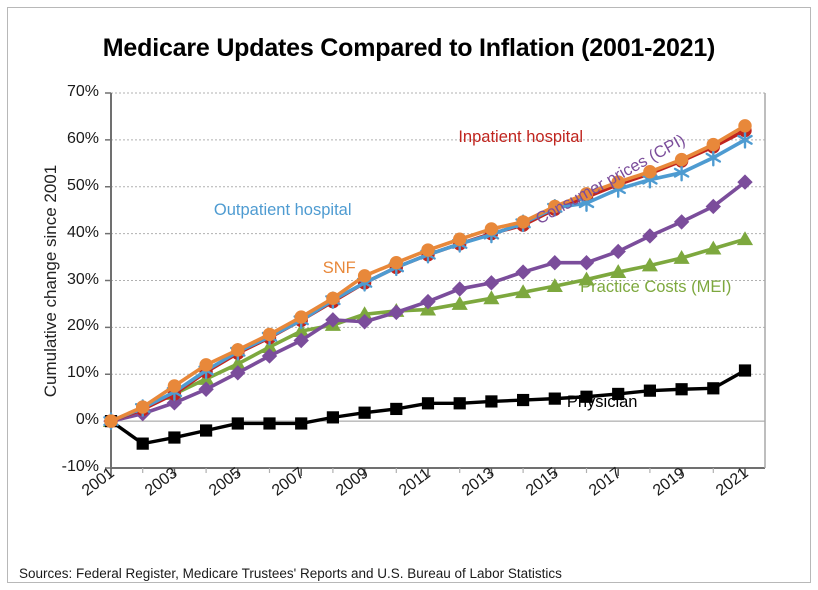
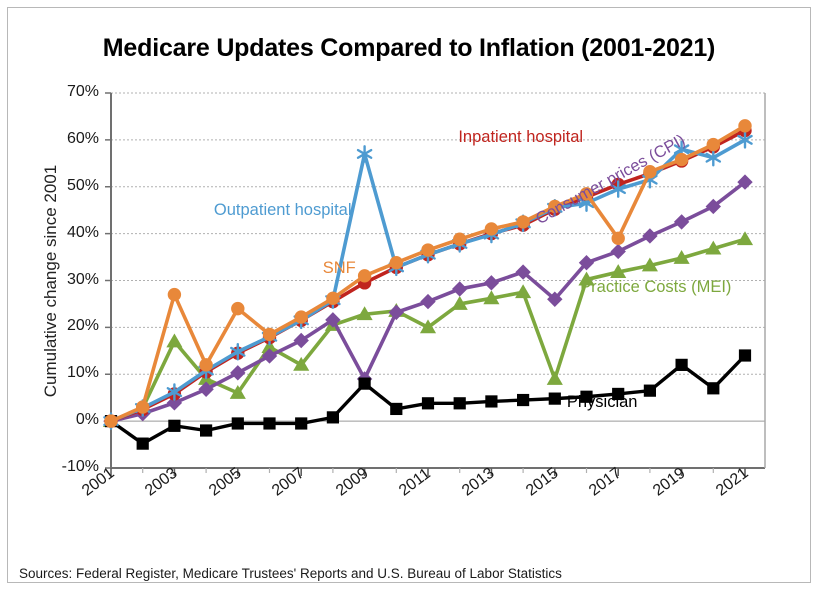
SNF/2003: 8% -> 27%
Practice Costs (MEI)/2003: 6% -> 17%
Physician/2003: -4% -> -1%
SNF/2005: 15% -> 24%
Practice Costs (MEI)/2005: 12% -> 6%
Practice Costs (MEI)/2007: 19% -> 12%
Outpatient hospital/2009: 30% -> 57%
Consumer prices (CPI)/2009: 21% -> 9%
Physician/2009: 2% -> 8%
Practice Costs (MEI)/2011: 24% -> 20%
Consumer prices (CPI)/2015: 34% -> 26%
Practice Costs (MEI)/2015: 29% -> 9%
SNF/2017: 51% -> 39%
Outpatient hospital/2019: 53% -> 58%
Physician/2019: 7% -> 12%
Physician/2021: 11% -> 14%
